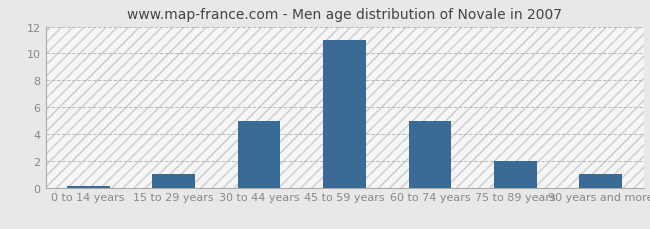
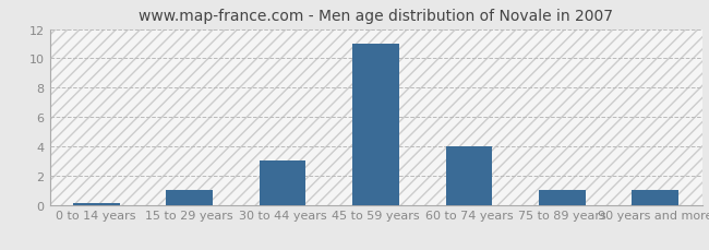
30 to 44 years: 5.0 -> 3.0
60 to 74 years: 5.0 -> 4.0
75 to 89 years: 2.0 -> 1.0
